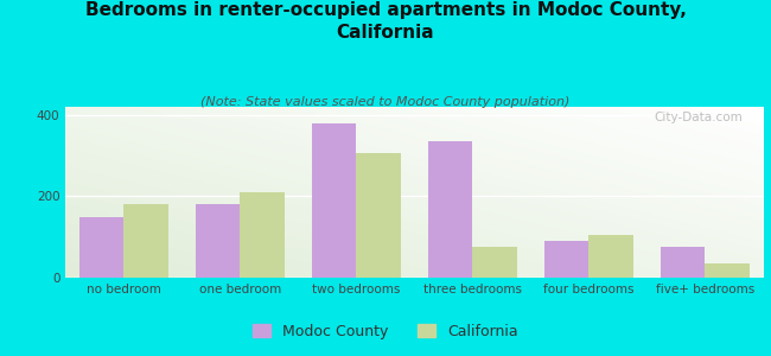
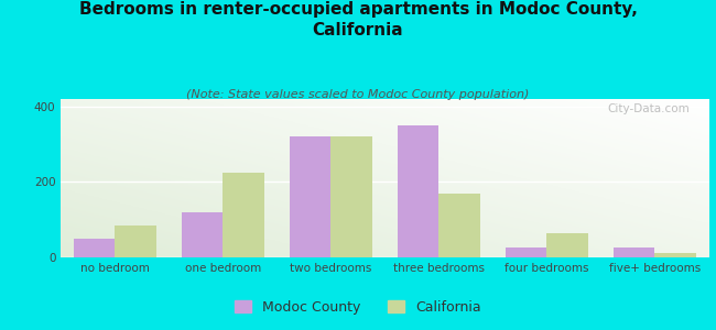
Modoc County/no bedroom: 150 -> 50
California/no bedroom: 180 -> 85
Modoc County/one bedroom: 180 -> 120
California/one bedroom: 210 -> 225
Modoc County/two bedrooms: 380 -> 320
California/two bedrooms: 305 -> 320
Modoc County/three bedrooms: 335 -> 350
California/three bedrooms: 75 -> 170
Modoc County/four bedrooms: 90 -> 25
California/four bedrooms: 105 -> 65
Modoc County/five+ bedrooms: 75 -> 25
California/five+ bedrooms: 35 -> 12
